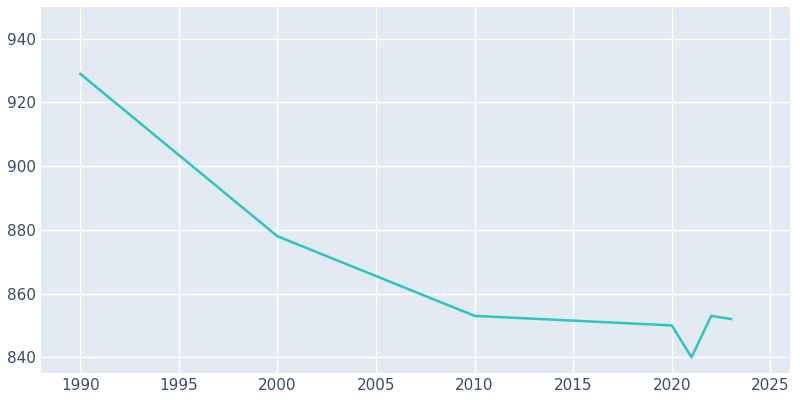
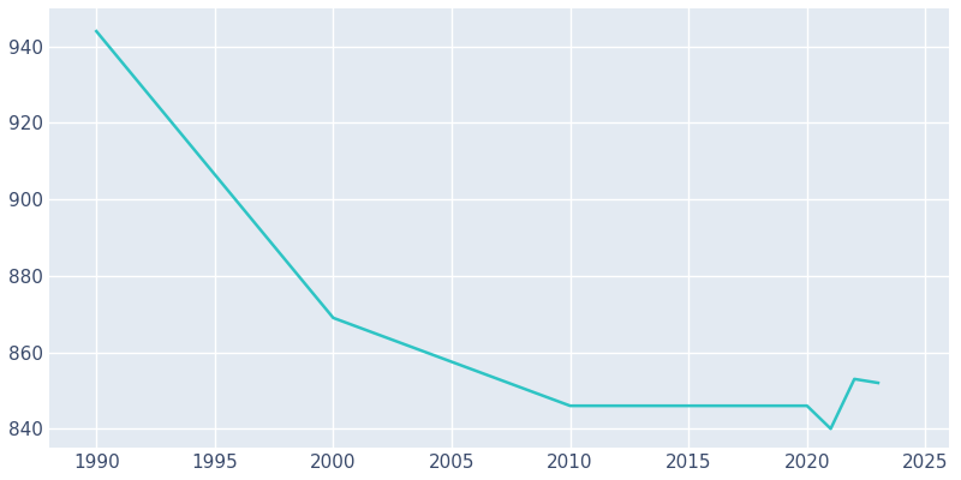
1990: 929 -> 944
2000: 878 -> 869
2010: 853 -> 846
2020: 850 -> 846
